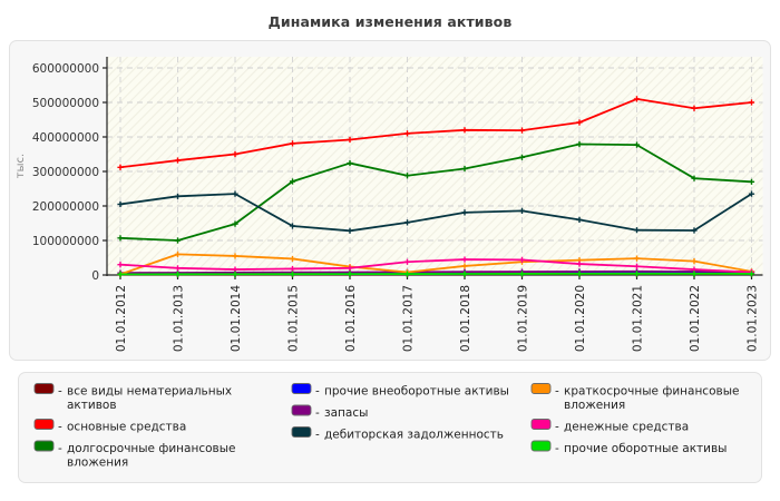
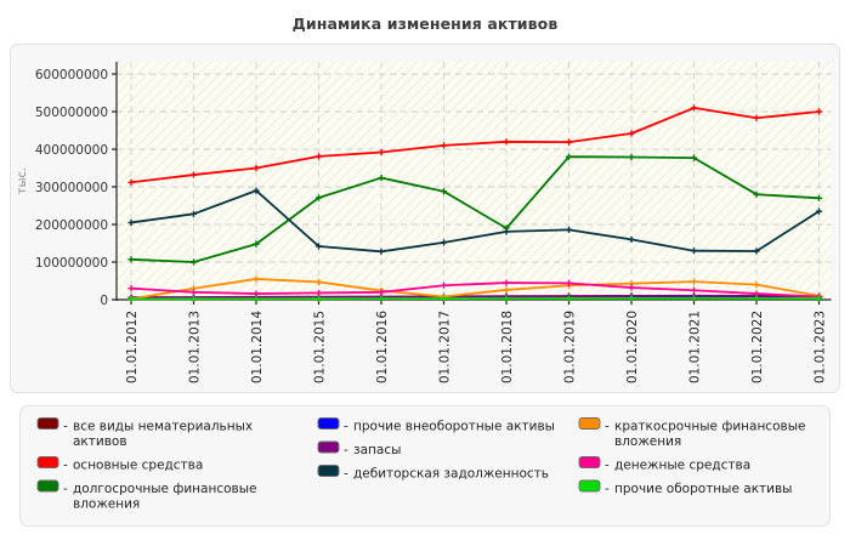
краткосрочные финансовые вложения/01.01.2013: 60000000 -> 30000000
дебиторская задолженность/01.01.2014: 240000000 -> 290000000
долгосрочные финансовые вложения/01.01.2018: 310000000 -> 190000000
долгосрочные финансовые вложения/01.01.2019: 340000000 -> 380000000
